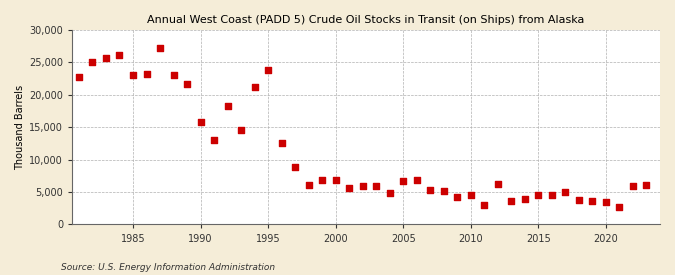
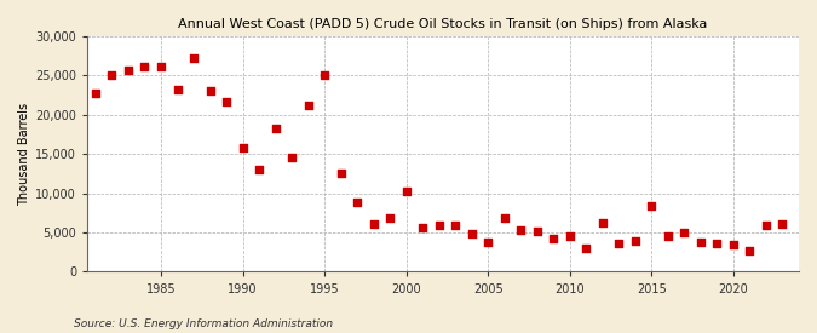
1985: 23,100 -> 26,200
1995: 23,800 -> 25,000
2000: 6,900 -> 10,200
2005: 6,700 -> 3,800
2015: 4,600 -> 8,400
